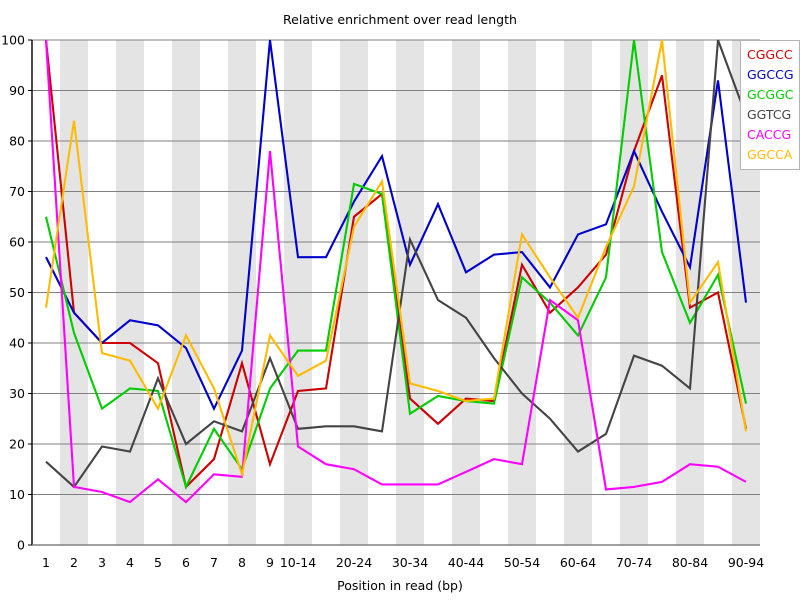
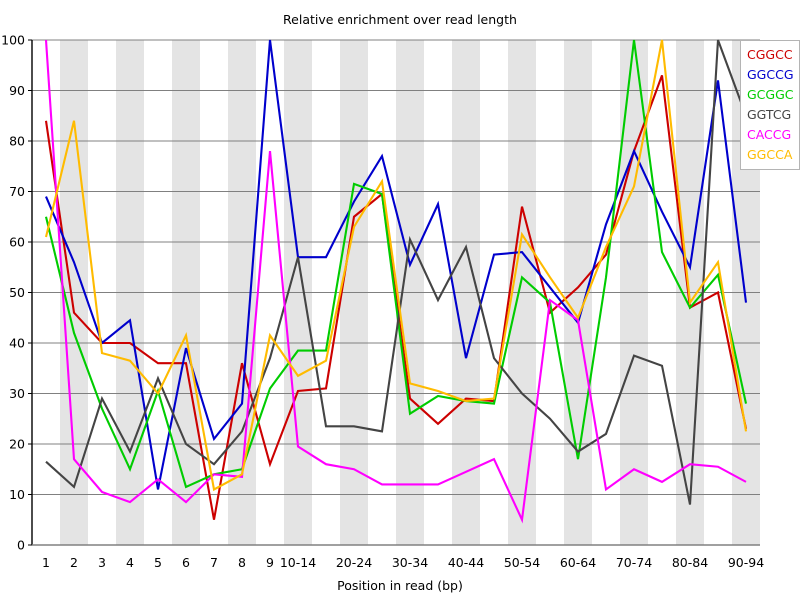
CGGCC/1: 100 -> 84
GGCCG/1: 57 -> 69
GGCCA/1: 47 -> 61
GGCCG/2: 46 -> 56
CACCG/2: 12 -> 17
GGTCG/3: 20 -> 29
GCGGC/4: 31 -> 15
GGCCG/5: 44 -> 11
GGCCA/5: 27 -> 30
CGGCC/6: 12 -> 36
CGGCC/7: 17 -> 5
GGCCG/7: 27 -> 21
GCGGC/7: 23 -> 14
GGTCG/7: 24 -> 16
GGCCA/7: 31 -> 11
GGCCG/8: 38 -> 28
GGTCG/10-14: 23 -> 57
GGCCG/40-44: 54 -> 37
GGTCG/40-44: 45 -> 59
CGGCC/50-54: 56 -> 67
CACCG/50-54: 16 -> 5
GGCCG/60-64: 62 -> 44
GCGGC/60-64: 42 -> 17
CACCG/70-74: 12 -> 15
GCGGC/80-84: 44 -> 47
GGTCG/80-84: 31 -> 8
